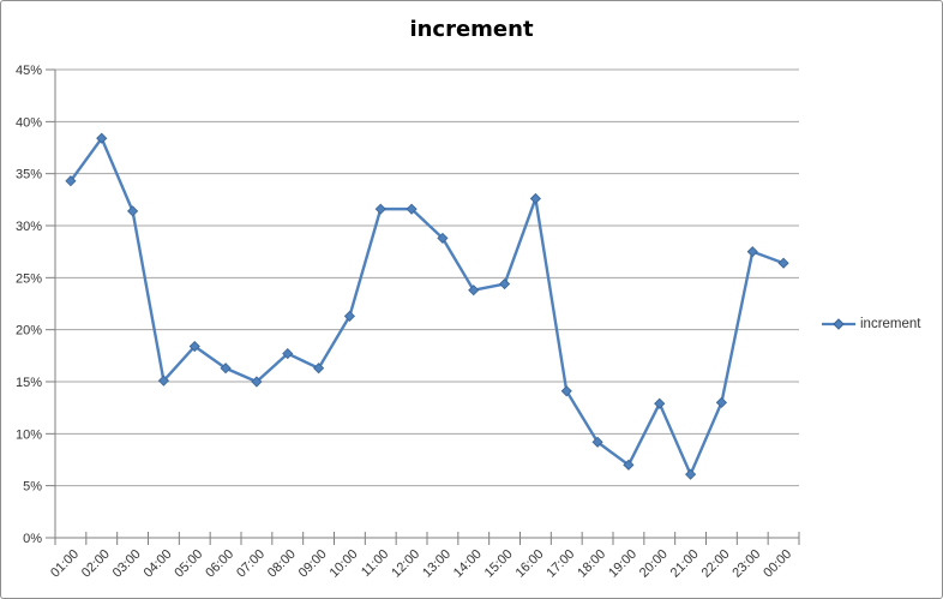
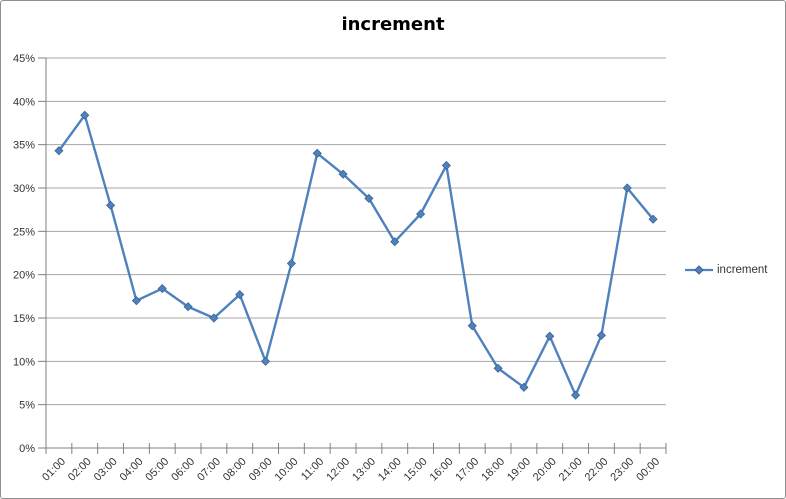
03:00: 31% -> 28%
04:00: 15% -> 17%
09:00: 16% -> 10%
11:00: 32% -> 34%
15:00: 24% -> 27%
23:00: 28% -> 30%
